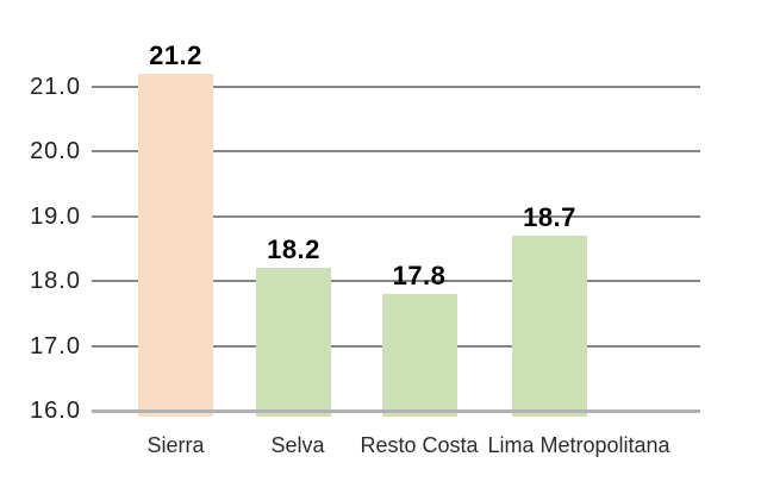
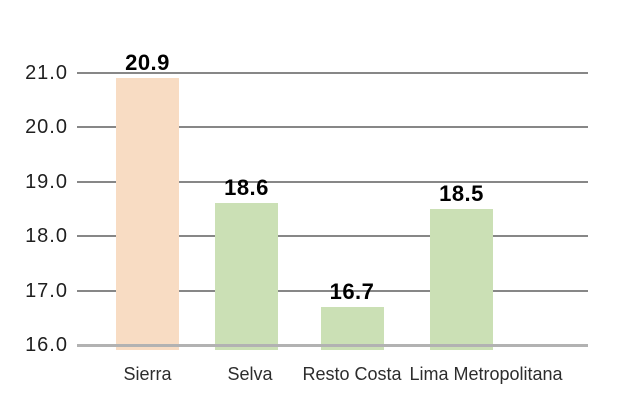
Sierra: 21.2 -> 20.9
Selva: 18.2 -> 18.6
Resto Costa: 17.8 -> 16.7
Lima Metropolitana: 18.7 -> 18.5
